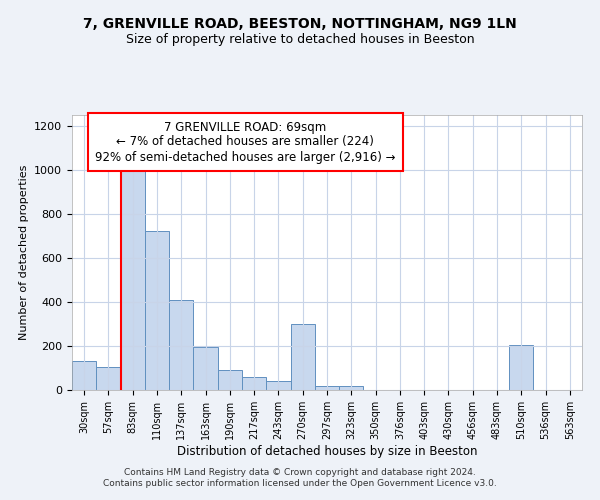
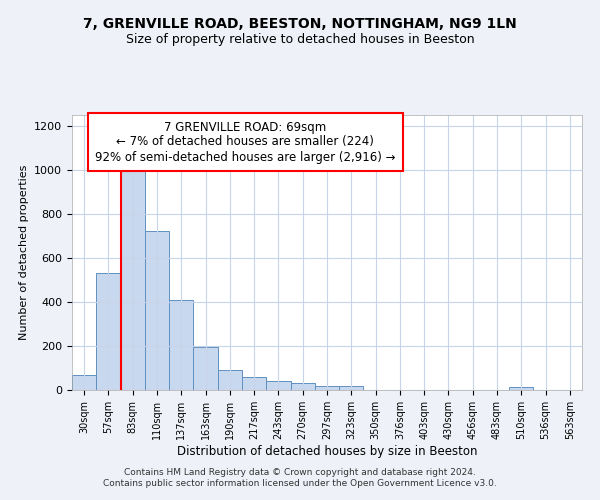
30sqm: 130 -> 70
57sqm: 105 -> 530
270sqm: 300 -> 32
510sqm: 205 -> 12
